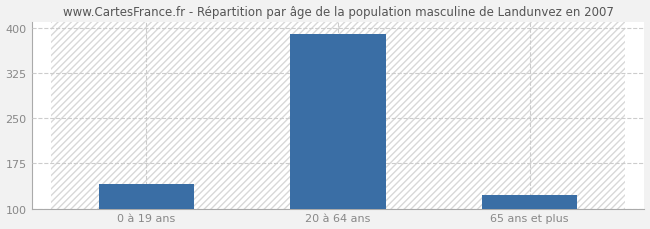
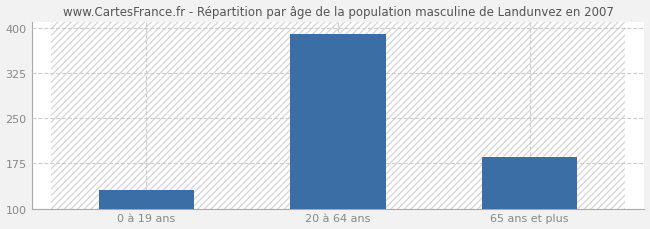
0 à 19 ans: 140 -> 130
65 ans et plus: 122 -> 186
